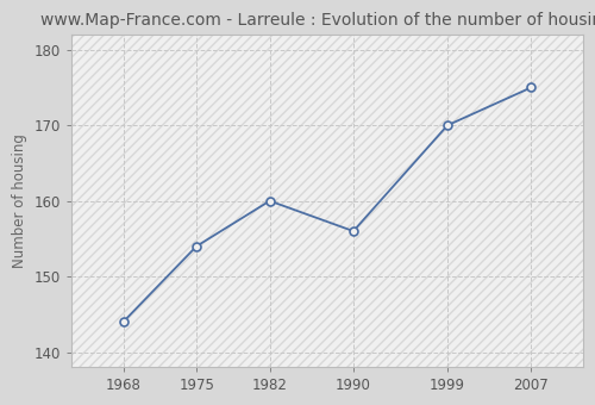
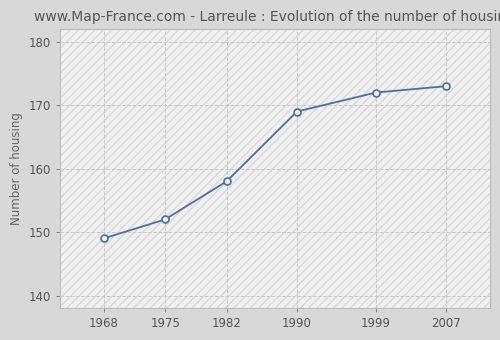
1968: 144 -> 149
1975: 154 -> 152
1982: 160 -> 158
1990: 156 -> 169
1999: 170 -> 172
2007: 175 -> 173
